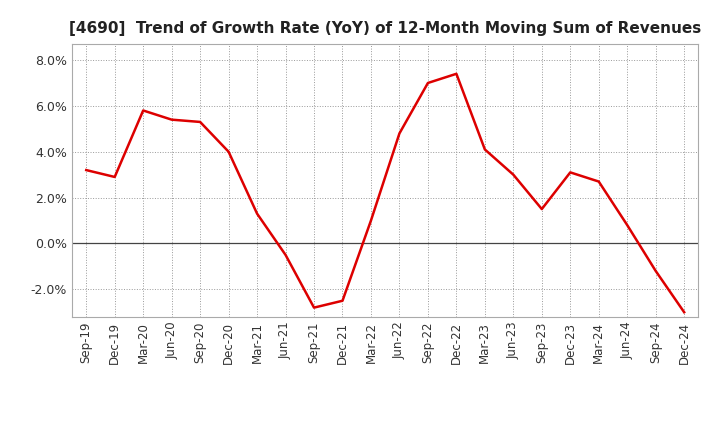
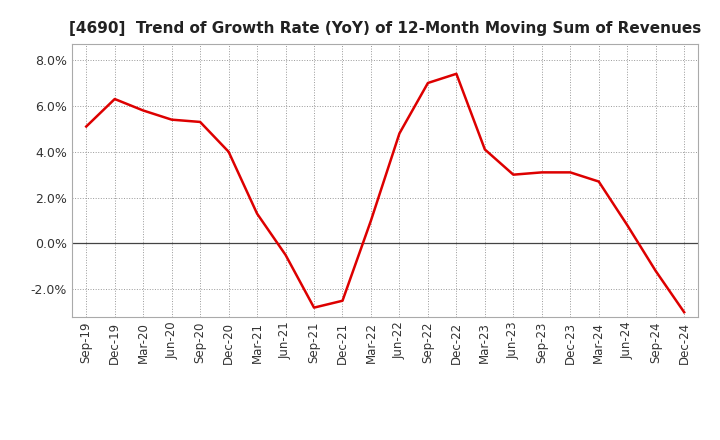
Sep-19: 3.2% -> 5.1%
Dec-19: 2.9% -> 6.3%
Sep-23: 1.5% -> 3.1%
